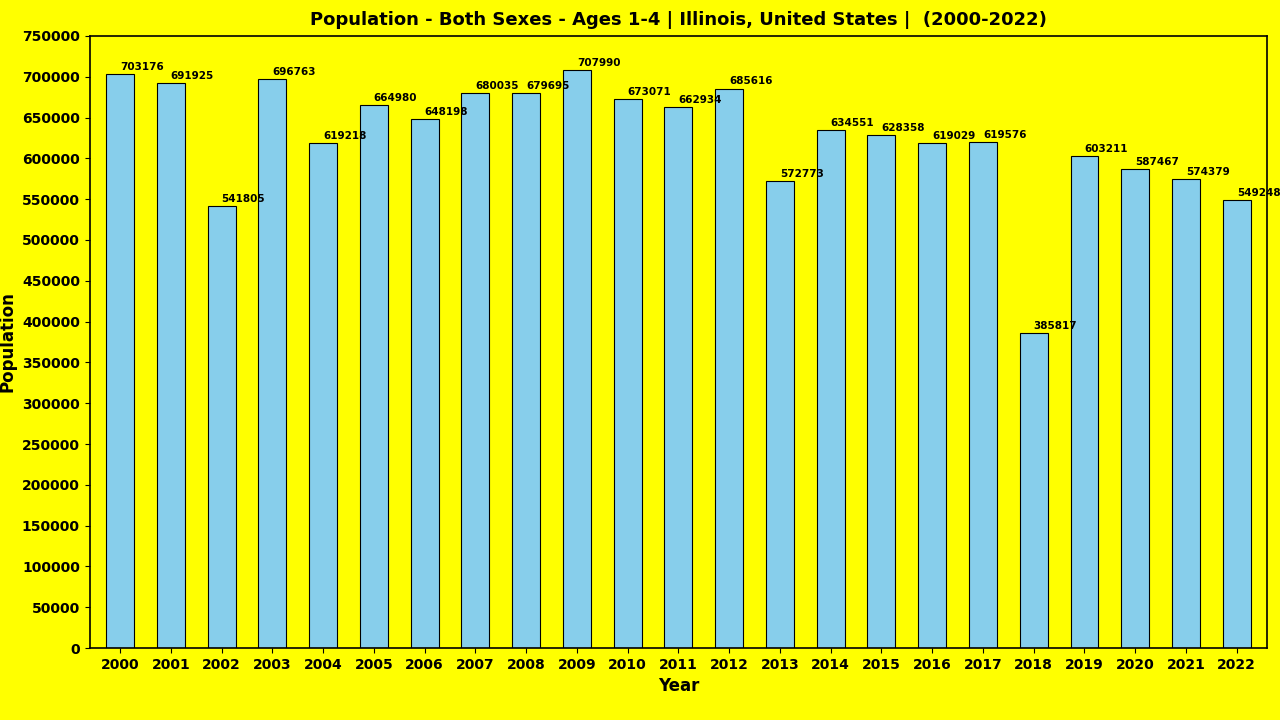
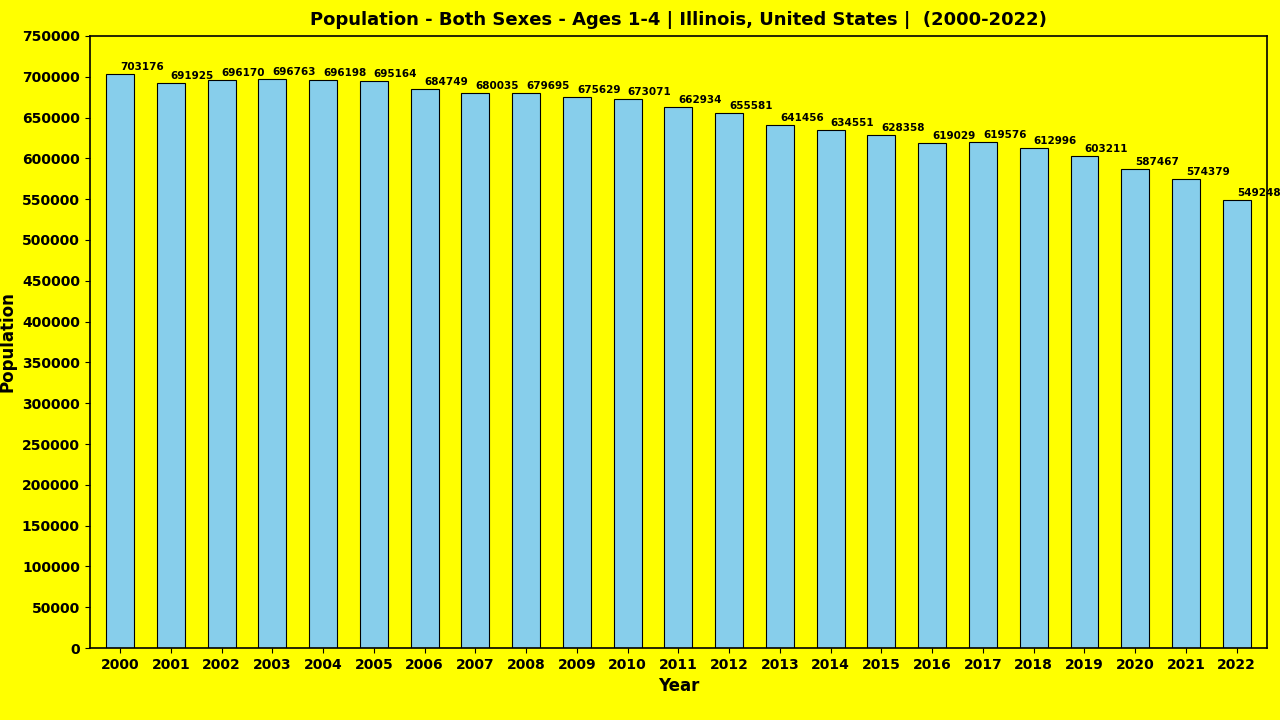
2002: 541805 -> 696170
2004: 619218 -> 696198
2005: 664980 -> 695164
2006: 648198 -> 684749
2009: 707990 -> 675629
2012: 685616 -> 655581
2013: 572773 -> 641456
2018: 385817 -> 612996
